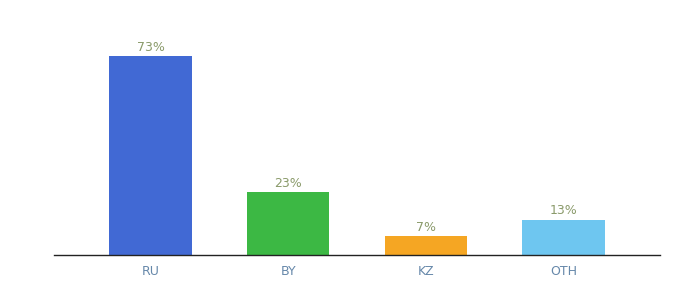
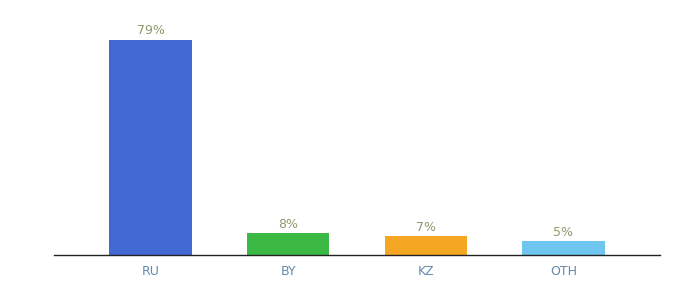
RU: 73% -> 79%
BY: 23% -> 8%
OTH: 13% -> 5%
